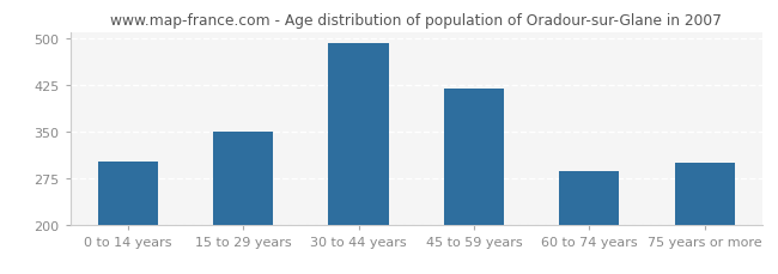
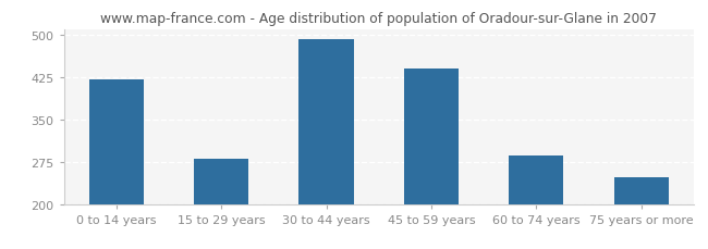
0 to 14 years: 302 -> 420
15 to 29 years: 350 -> 280
45 to 59 years: 418 -> 440
75 years or more: 300 -> 248
